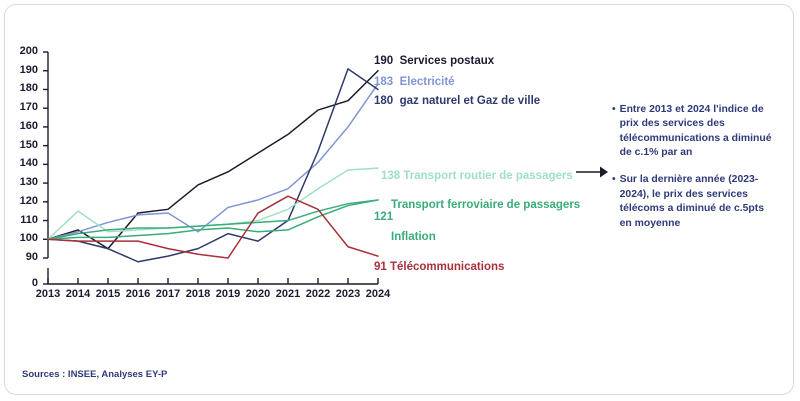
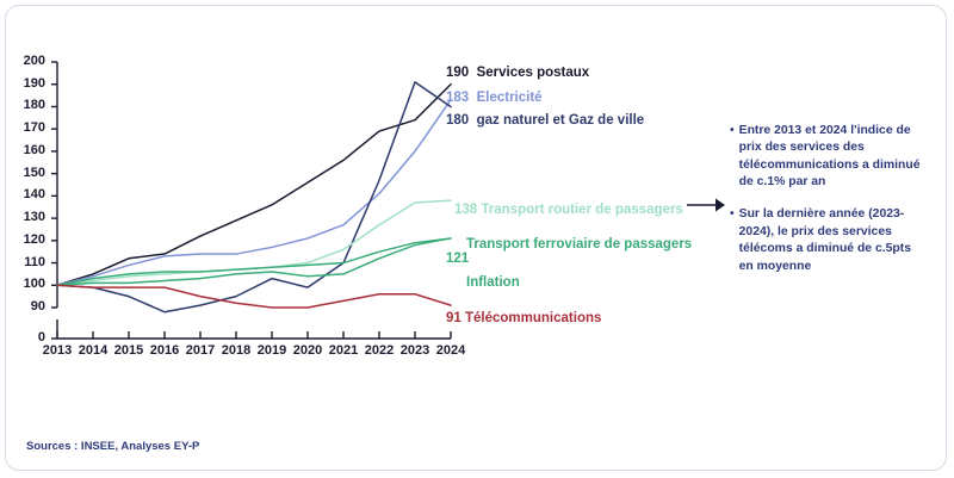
Transport routier de passagers/2014: 115 -> 102
Services postaux/2015: 95 -> 112
Services postaux/2017: 116 -> 122
Electricité/2018: 104 -> 114
Télécommunications/2020: 114 -> 90
Télécommunications/2021: 123 -> 93
Télécommunications/2022: 116 -> 96
